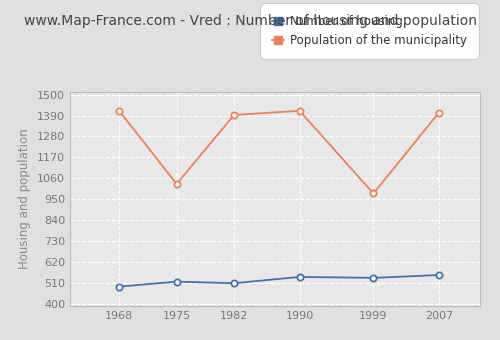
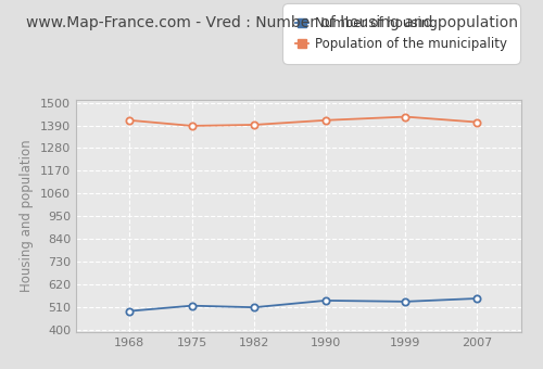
Population of the municipality/1975: 1030 -> 1390
Population of the municipality/1999: 980 -> 1430
